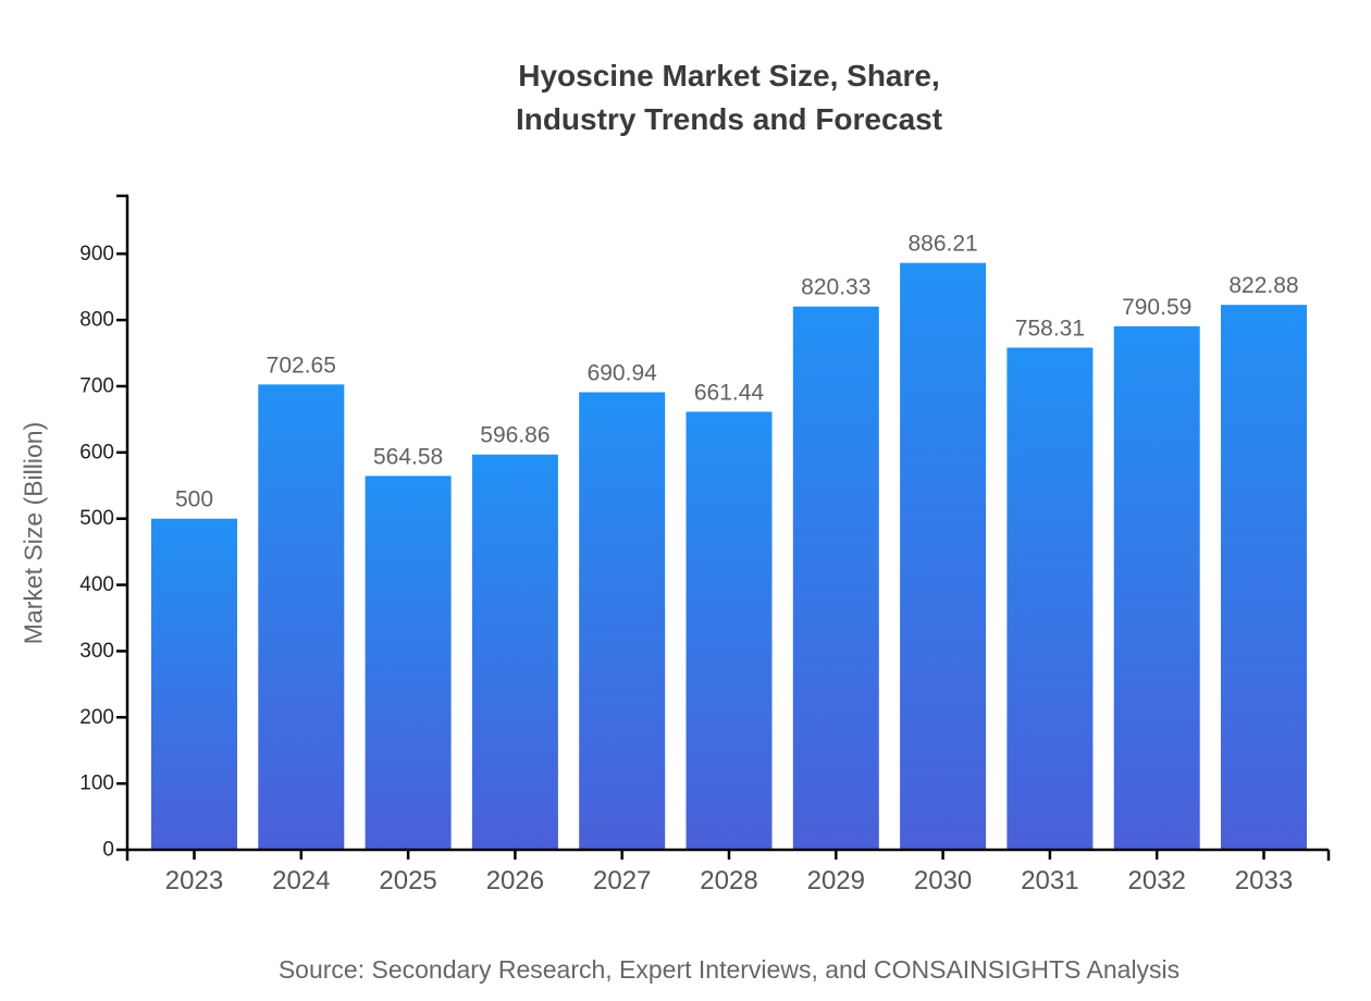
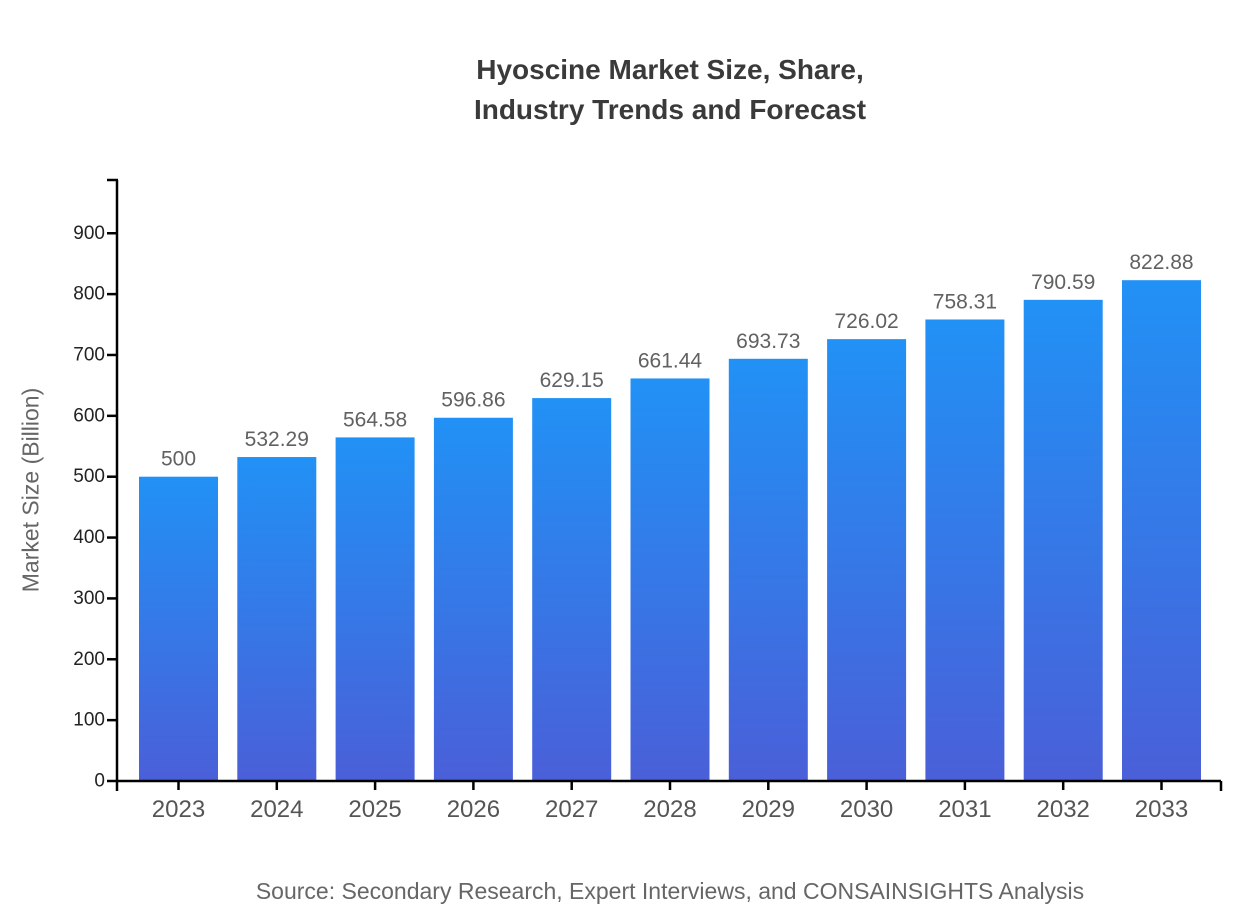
2024: 702.65 -> 532.29
2027: 690.94 -> 629.15
2029: 820.33 -> 693.73
2030: 886.21 -> 726.02
